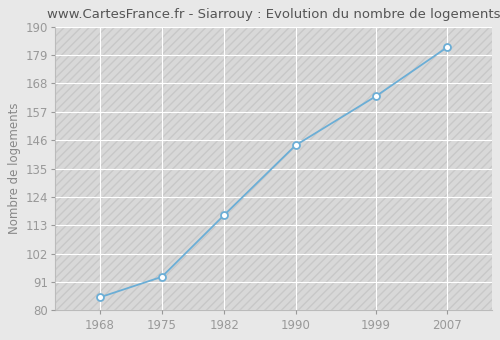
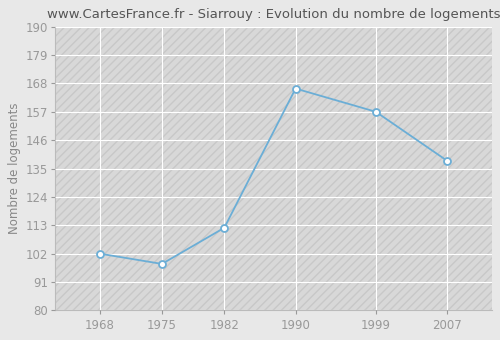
1968: 85 -> 102
1975: 93 -> 98
1982: 117 -> 112
1990: 144 -> 166
1999: 163 -> 157
2007: 182 -> 138
